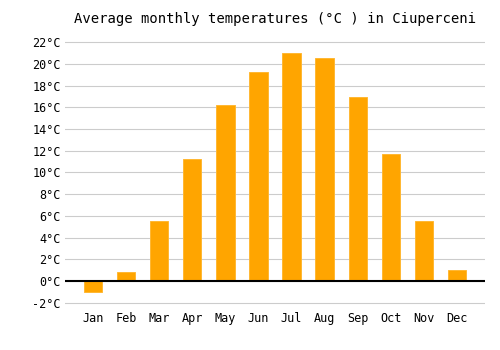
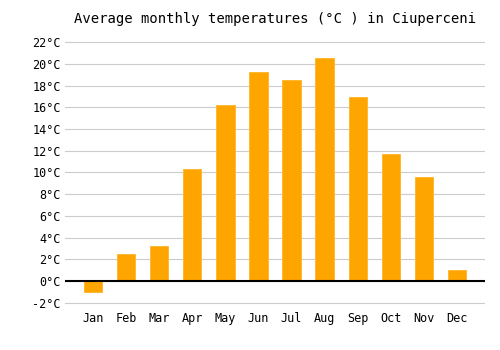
Feb: 0.8°C -> 2.5°C
Mar: 5.5°C -> 3.2°C
Apr: 11.2°C -> 10.3°C
Jul: 21.0°C -> 18.5°C
Nov: 5.5°C -> 9.6°C
